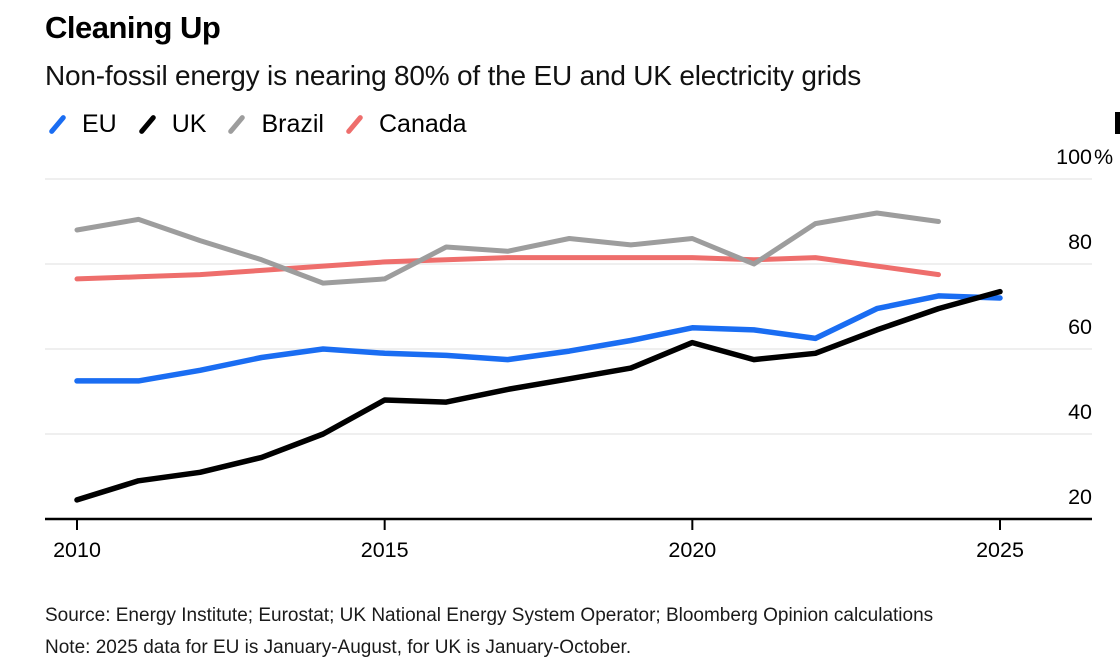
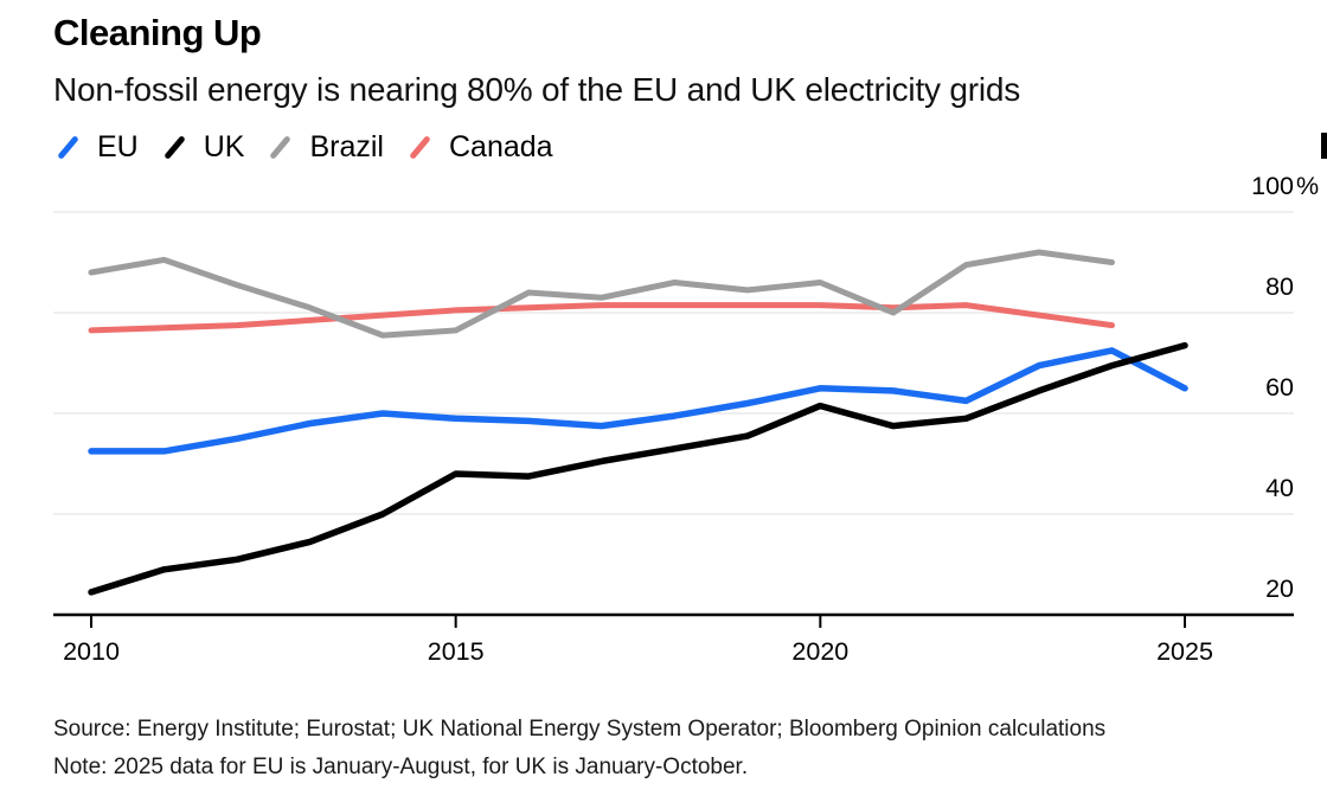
EU/2025: 72 -> 65
